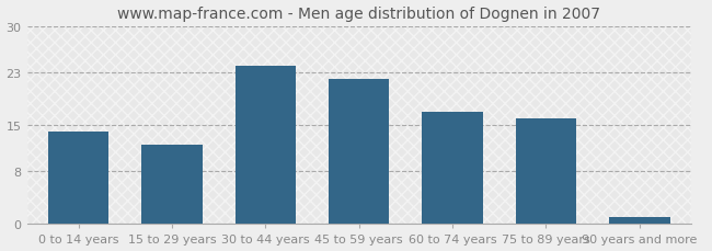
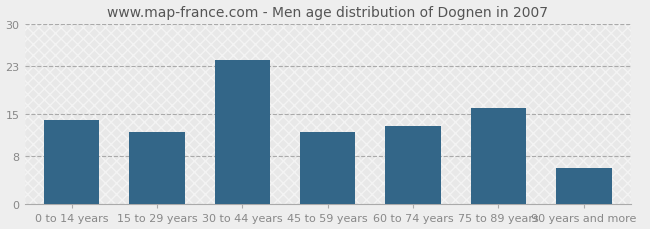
45 to 59 years: 22 -> 12
60 to 74 years: 17 -> 13
90 years and more: 1 -> 6
